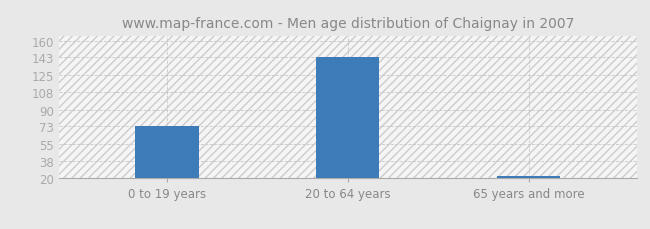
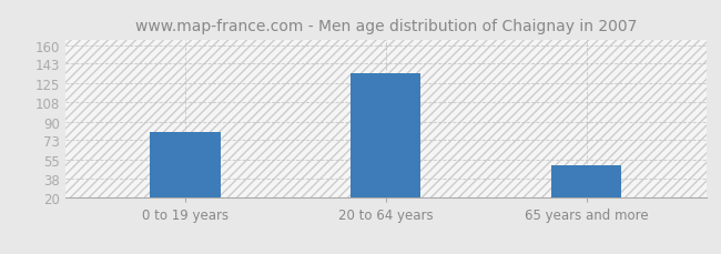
0 to 19 years: 73 -> 80
20 to 64 years: 143 -> 134
65 years and more: 22 -> 50
